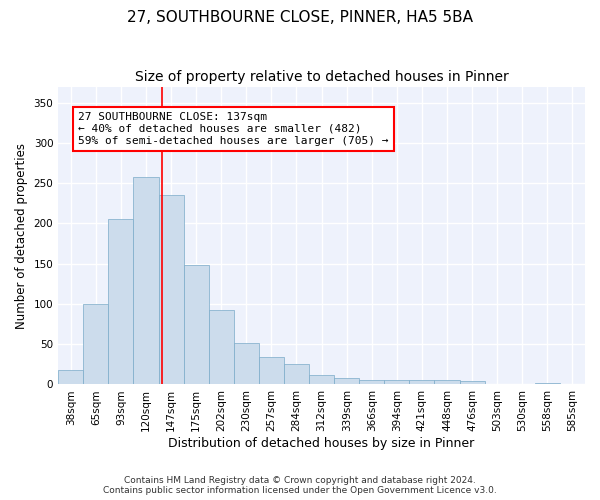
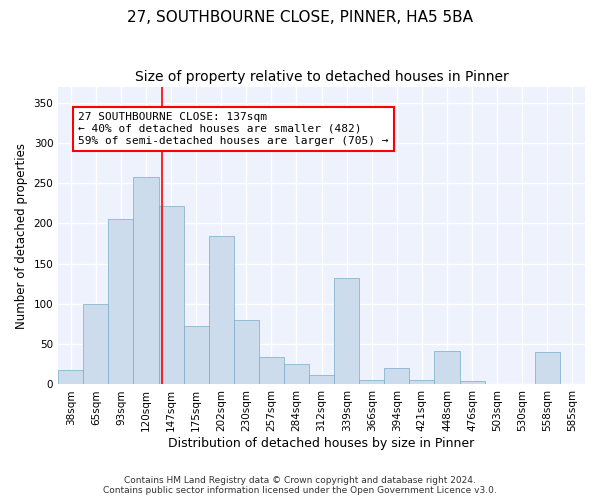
147sqm: 235 -> 222
175sqm: 148 -> 72
202sqm: 93 -> 184
230sqm: 51 -> 80
339sqm: 8 -> 132
394sqm: 5 -> 20
448sqm: 5 -> 42
558sqm: 2 -> 40
